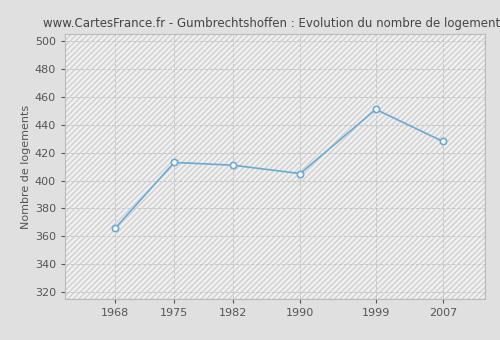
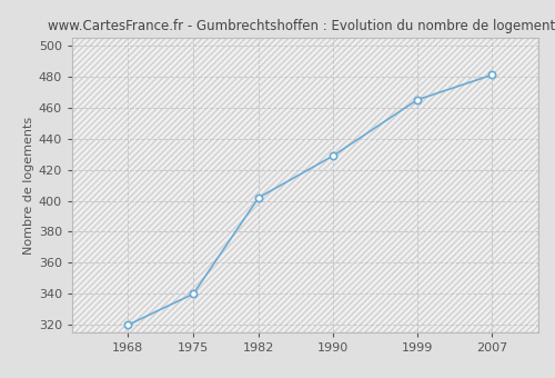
1968: 366 -> 320
1975: 413 -> 340
1982: 411 -> 402
1990: 405 -> 429
1999: 451 -> 465
2007: 428 -> 481
